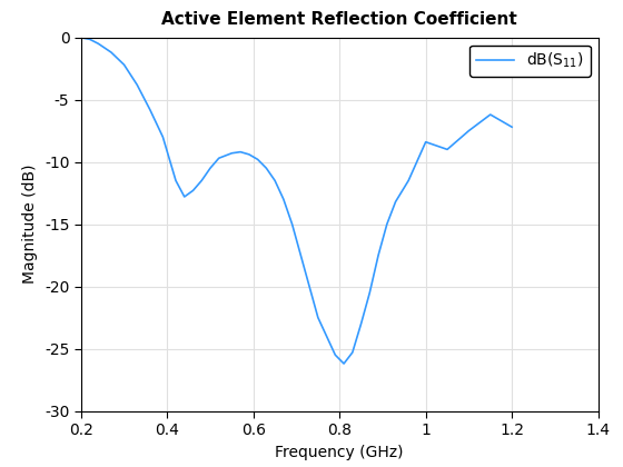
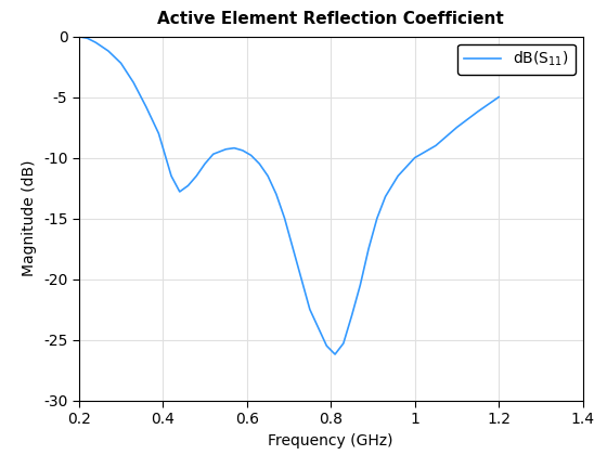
1: -8.4 -> -10.0
1.2: -7.2 -> -5.0
